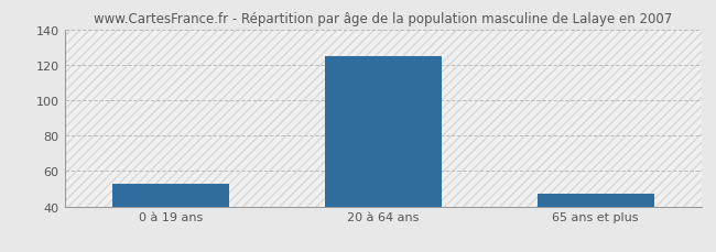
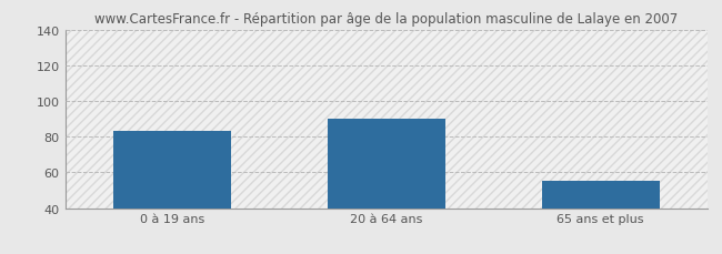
0 à 19 ans: 53 -> 83
20 à 64 ans: 125 -> 90
65 ans et plus: 47 -> 55
